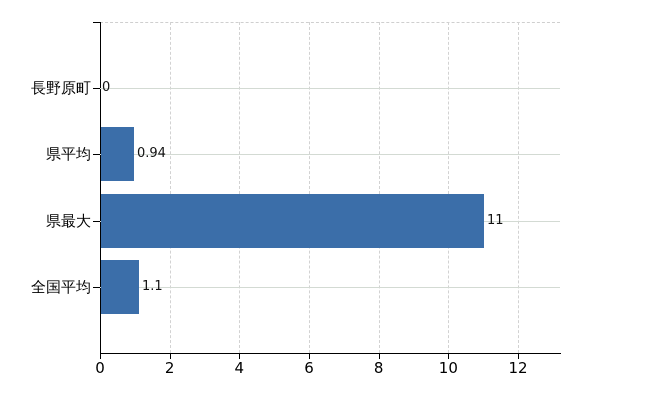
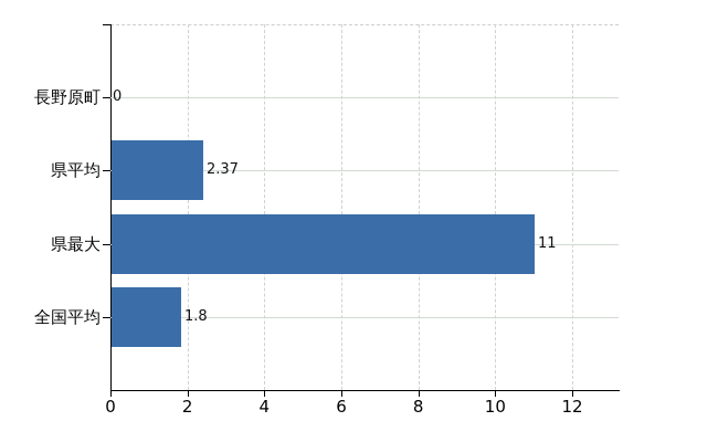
県平均: 0.94 -> 2.37
全国平均: 1.1 -> 1.8
